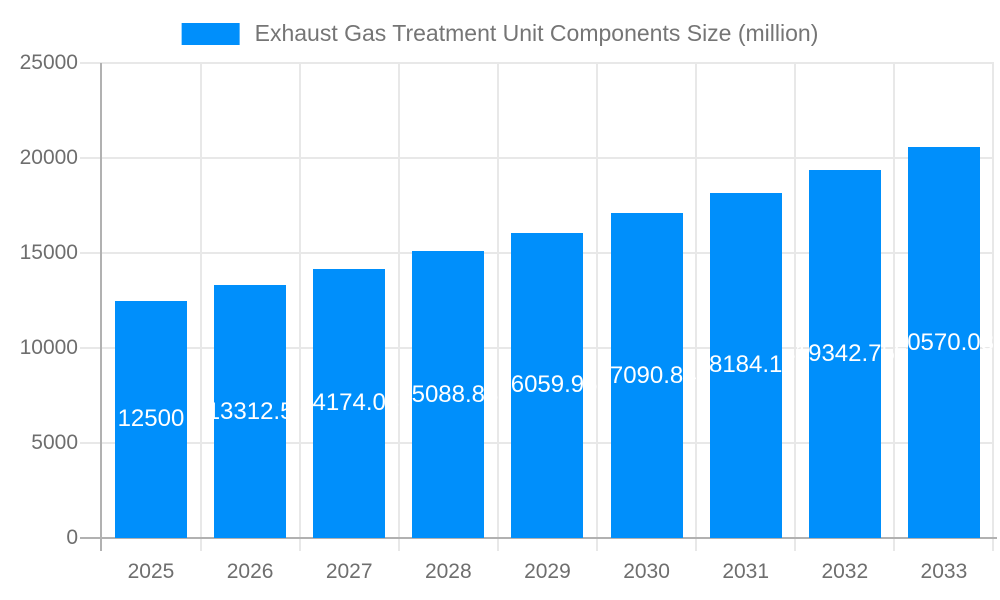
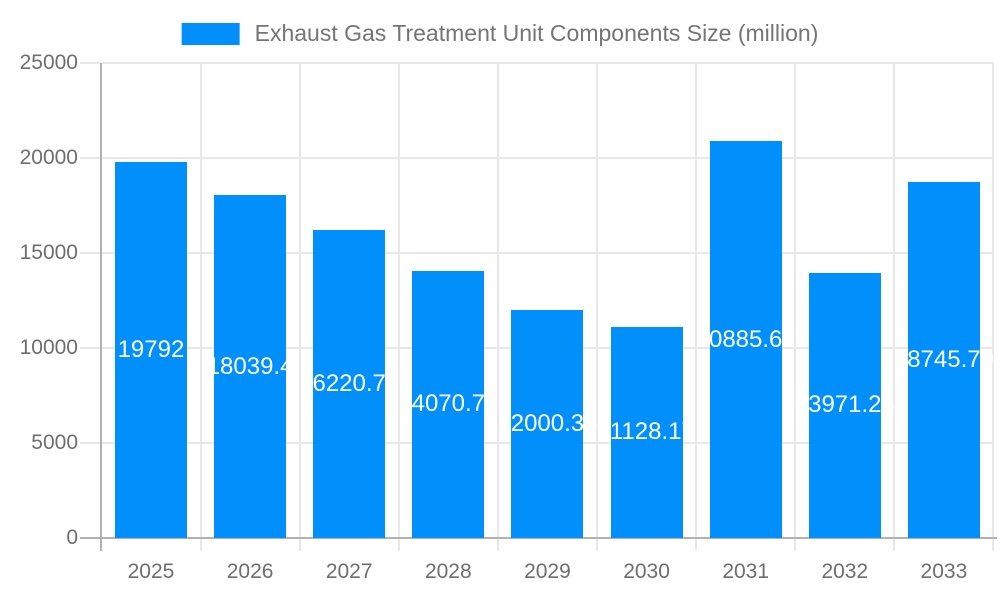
2025: 12500 -> 19792
2026: 13312.5 -> 18039.4
2027: 14174.06 -> 16220.75
2028: 15088.88 -> 14070.79
2029: 16059.96 -> 12000.38
2030: 17090.84 -> 11128.17
2031: 18184.17 -> 20885.62
2032: 19342.75 -> 13971.24
2033: 20570.03 -> 18745.79
